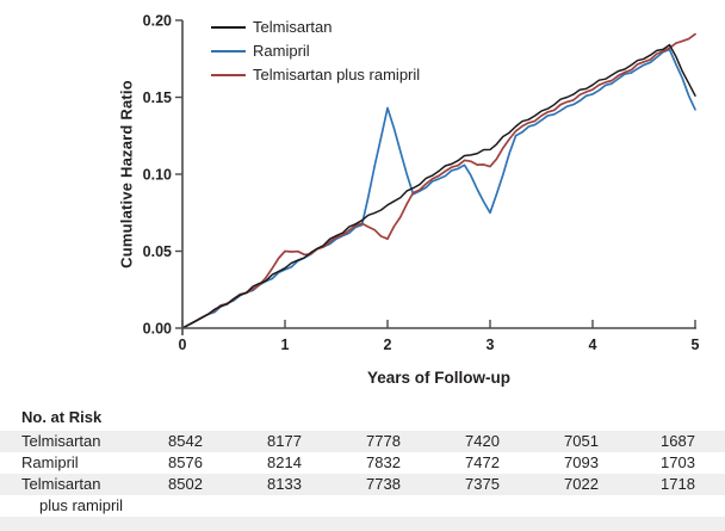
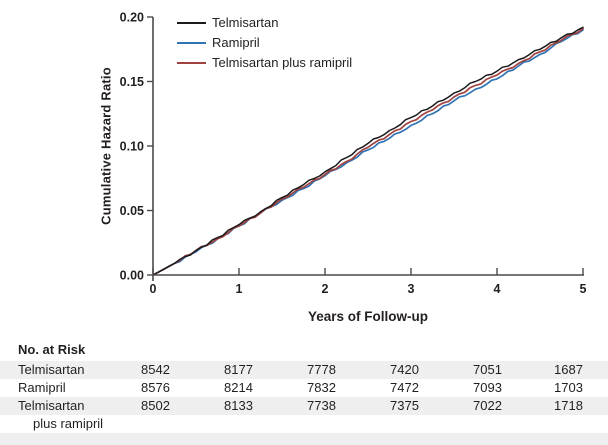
Telmisartan plus ramipril/1: 0.050 -> 0.038
Ramipril/2: 0.143 -> 0.077
Telmisartan plus ramipril/2: 0.058 -> 0.078
Ramipril/3: 0.075 -> 0.116
Telmisartan plus ramipril/3: 0.105 -> 0.119
Telmisartan/3: 0.116 -> 0.122
Ramipril/5: 0.142 -> 0.190
Telmisartan/5: 0.151 -> 0.192
